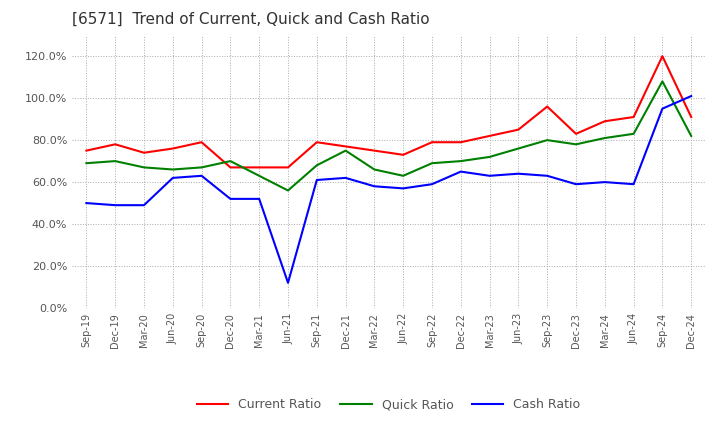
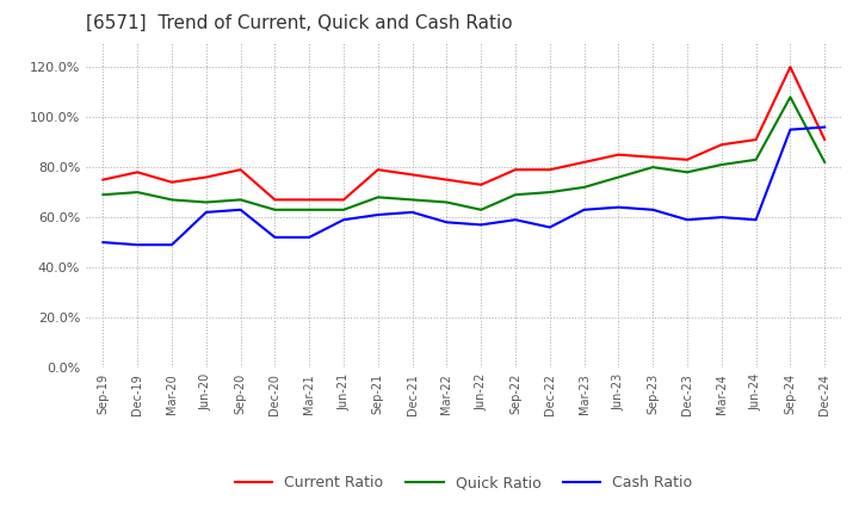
Quick Ratio/Dec-20: 70% -> 63%
Quick Ratio/Jun-21: 56% -> 63%
Cash Ratio/Jun-21: 12% -> 59%
Quick Ratio/Dec-21: 75% -> 67%
Cash Ratio/Dec-22: 65% -> 56%
Current Ratio/Sep-23: 96% -> 84%
Cash Ratio/Dec-24: 101% -> 96%
